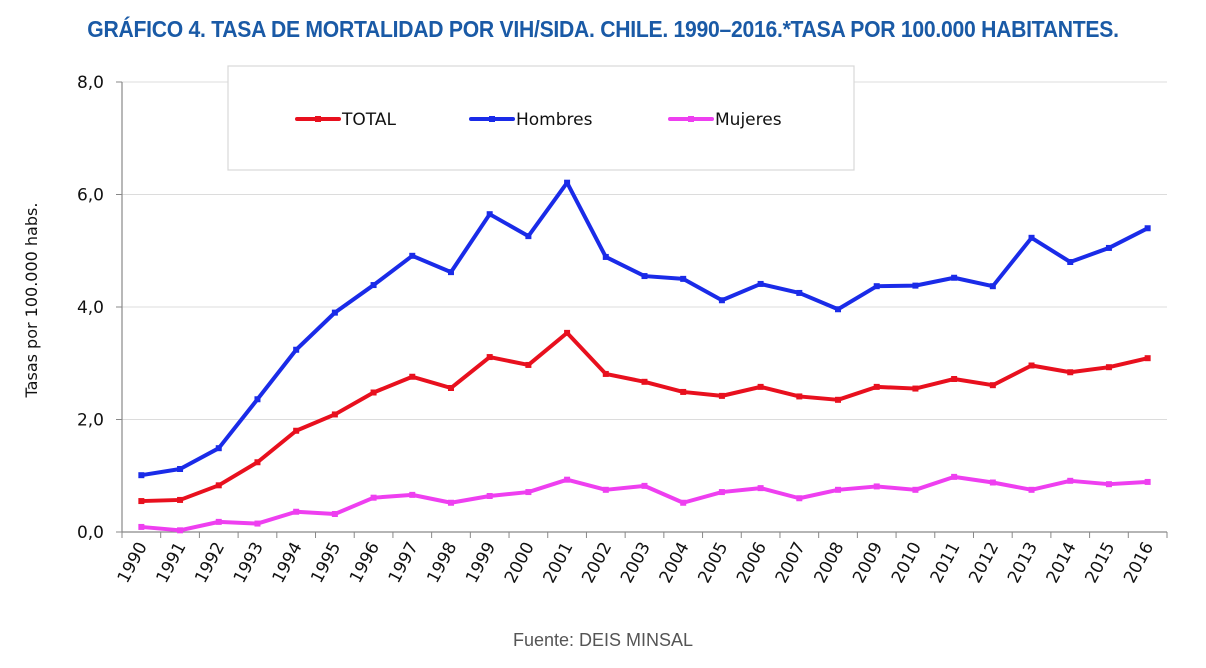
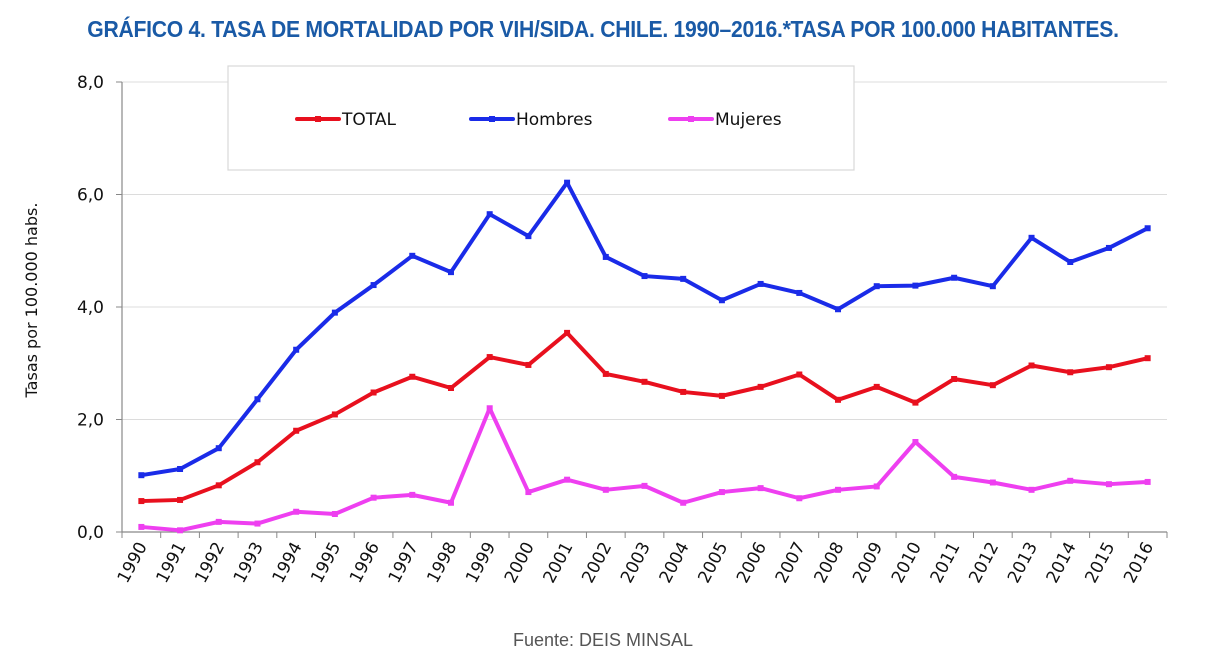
Mujeres/1999: 0,6 -> 2,2
TOTAL/2007: 2,4 -> 2,8
TOTAL/2010: 2,5 -> 2,3
Mujeres/2010: 0,8 -> 1,6
